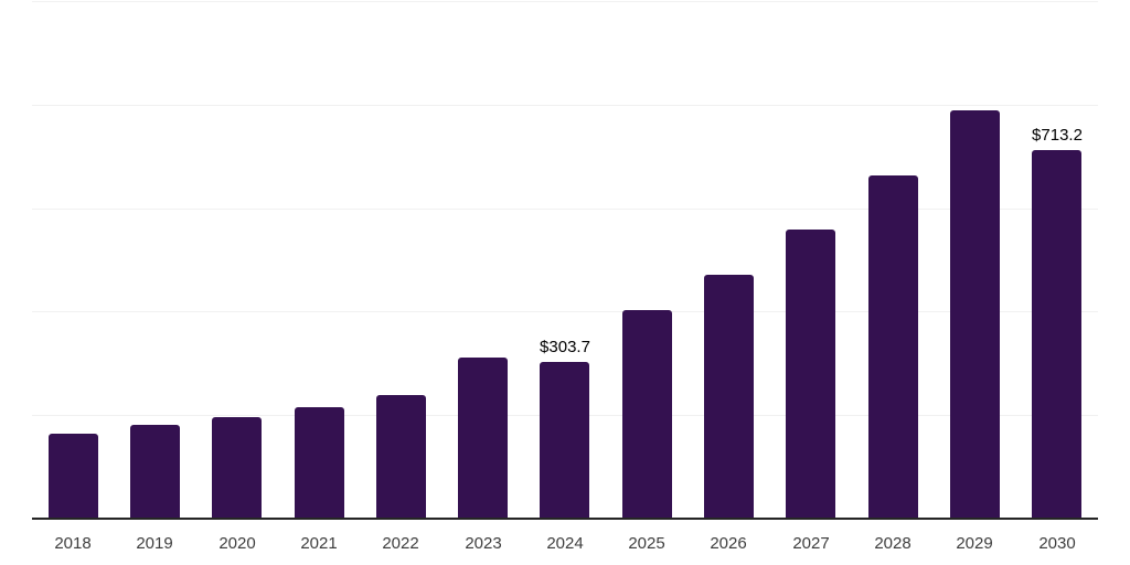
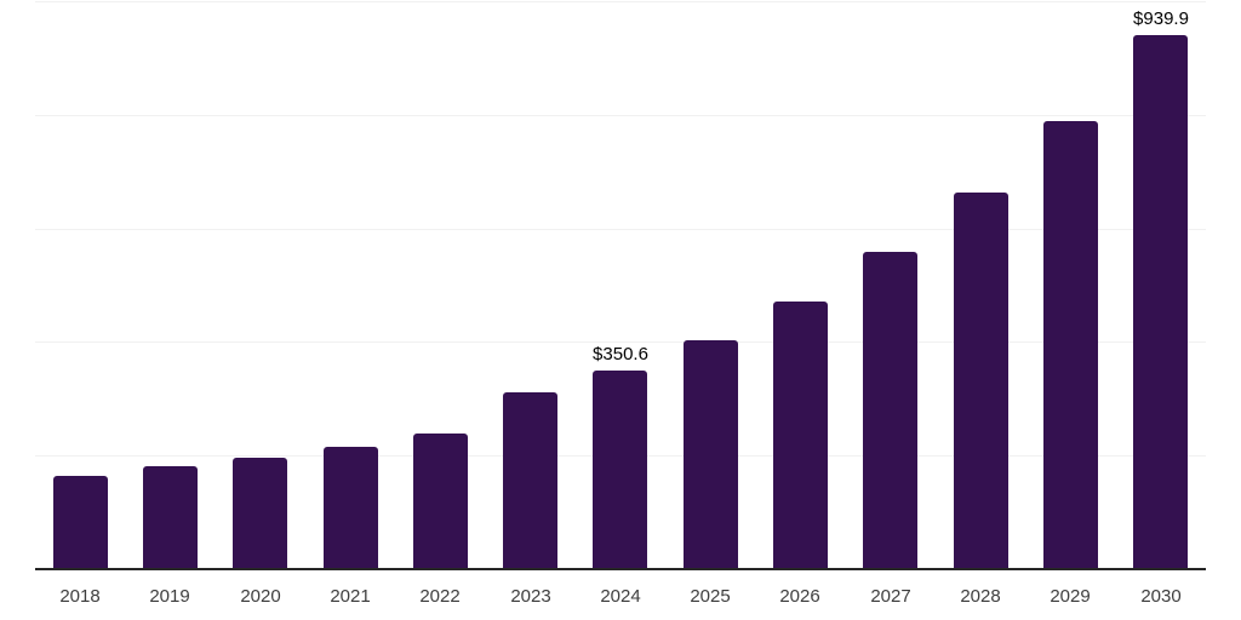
2024: $303.7 -> $350.6
2030: $713.2 -> $939.9
